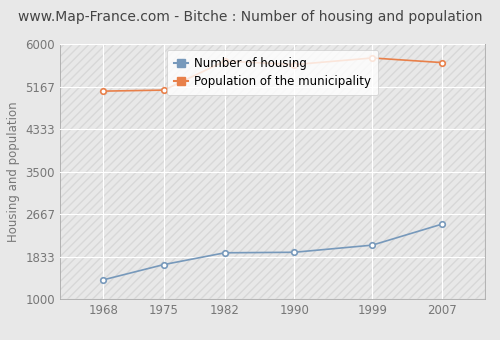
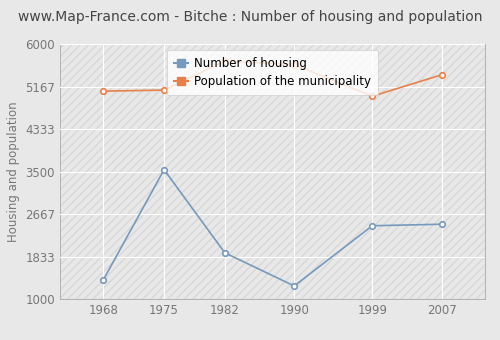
Number of housing/1975: 1680 -> 3540
Number of housing/1990: 1920 -> 1260
Number of housing/1999: 2060 -> 2440
Population of the municipality/1999: 5730 -> 4980
Population of the municipality/2007: 5640 -> 5400
